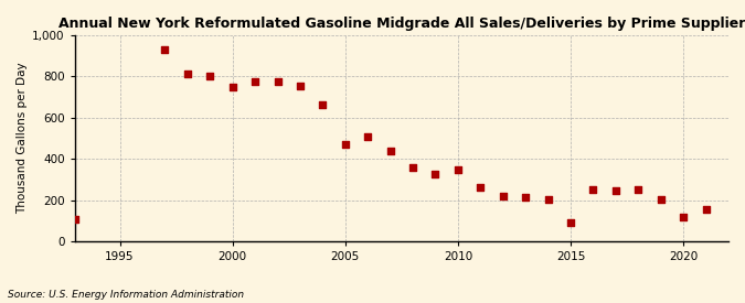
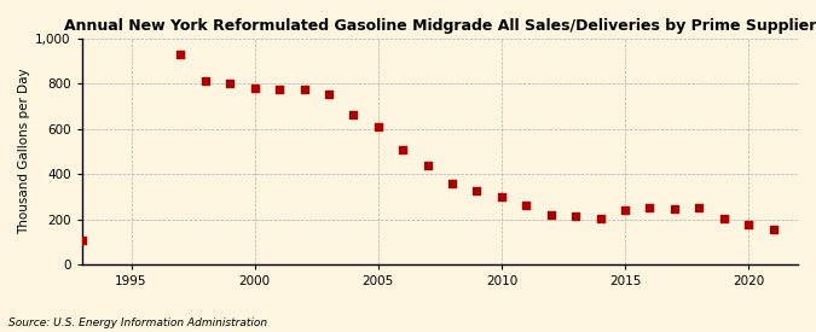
2000: 750 -> 780
2005: 470 -> 610
2010: 350 -> 300
2015: 90 -> 240
2020: 120 -> 180
